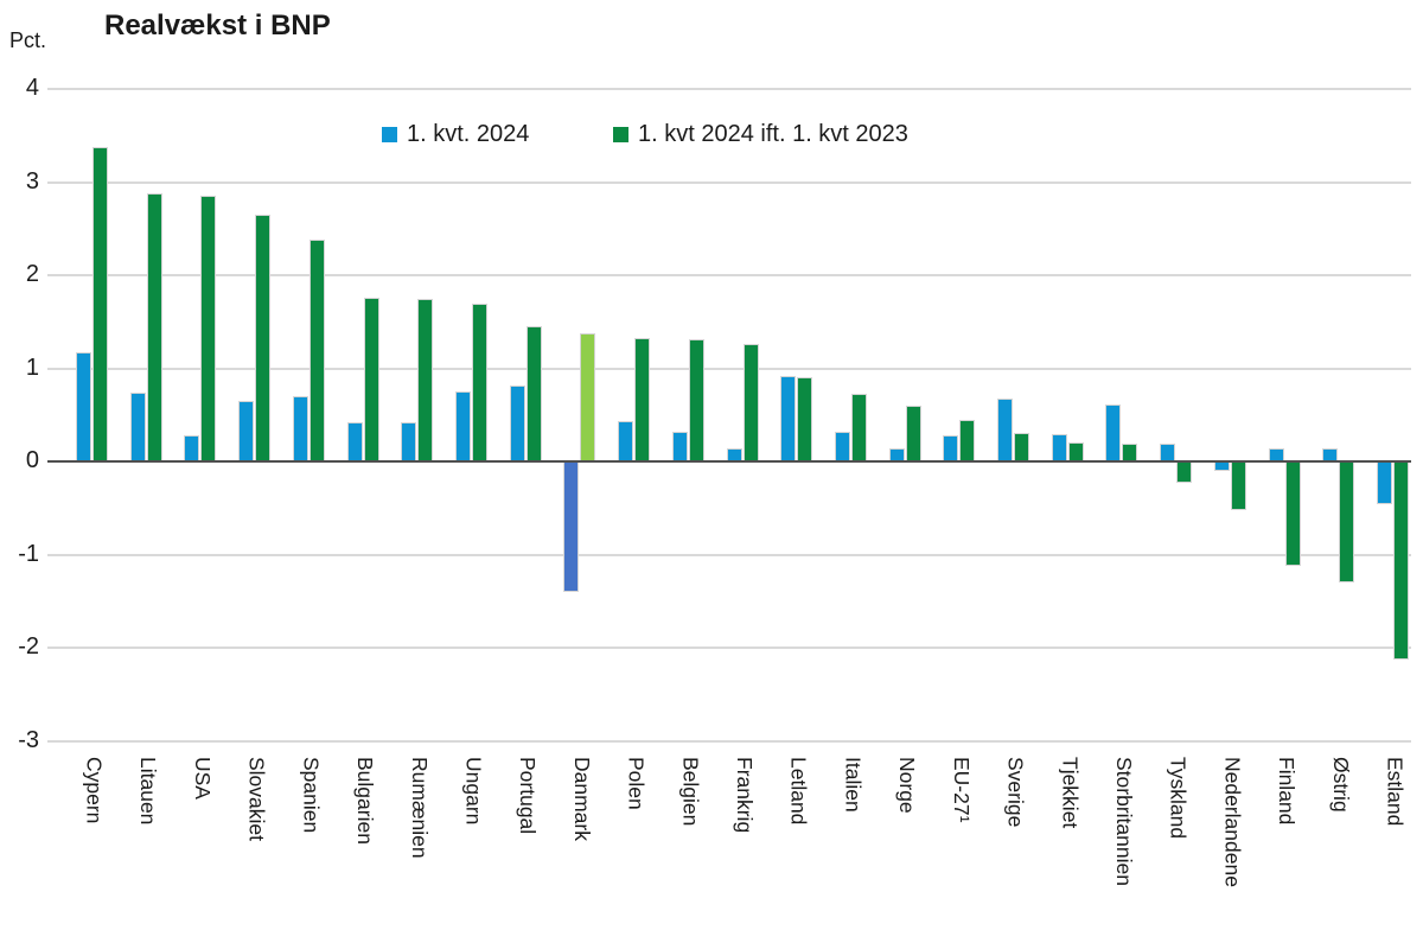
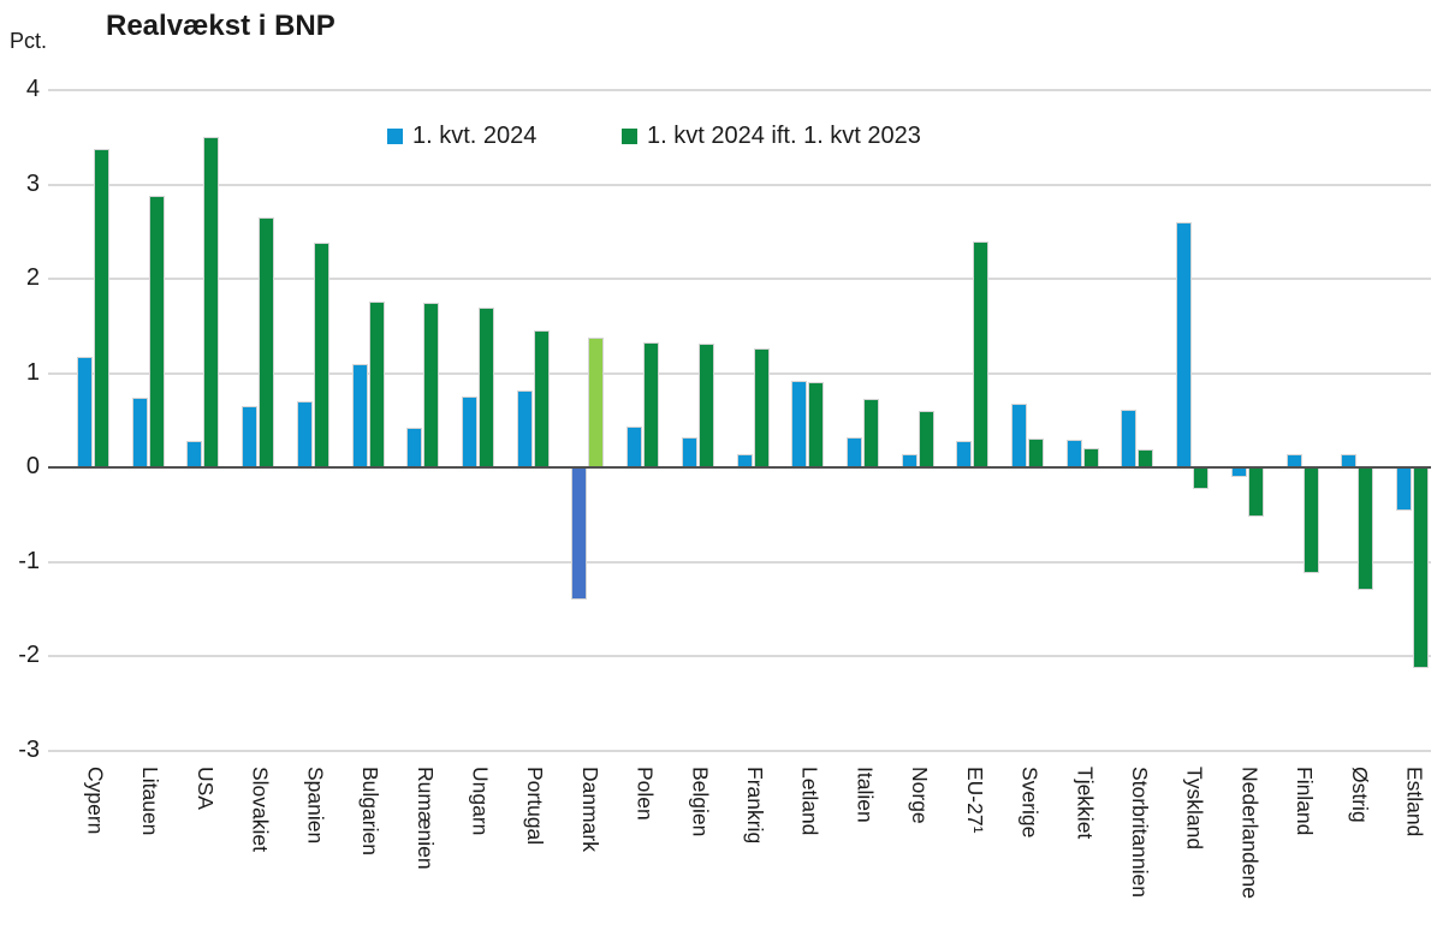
1. kvt 2024 ift. 1. kvt 2023/USA: 2.9 -> 3.5
1. kvt. 2024/Bulgarien: 0.4 -> 1.1
1. kvt 2024 ift. 1. kvt 2023/EU-27¹: 0.5 -> 2.4
1. kvt. 2024/Tyskland: 0.2 -> 2.6
